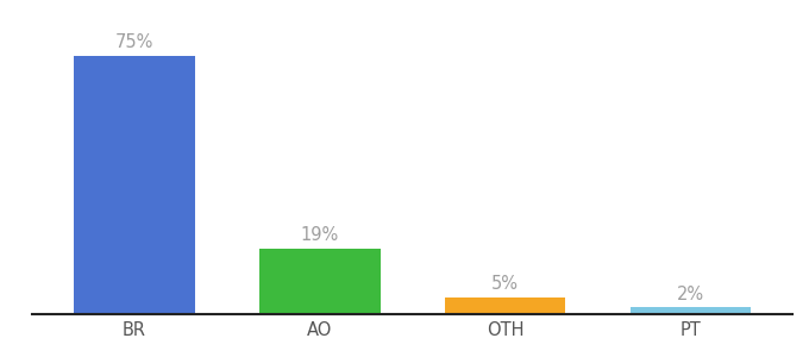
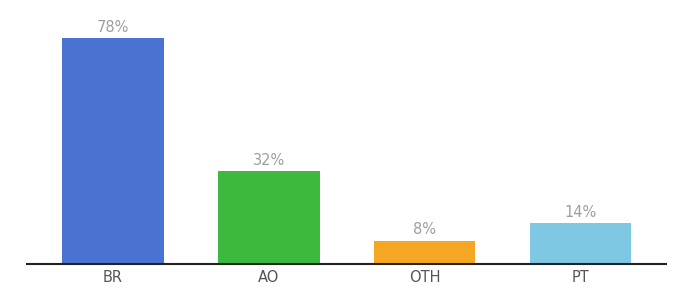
BR: 75% -> 78%
AO: 19% -> 32%
OTH: 5% -> 8%
PT: 2% -> 14%
